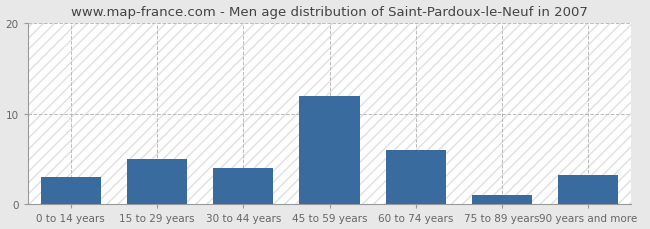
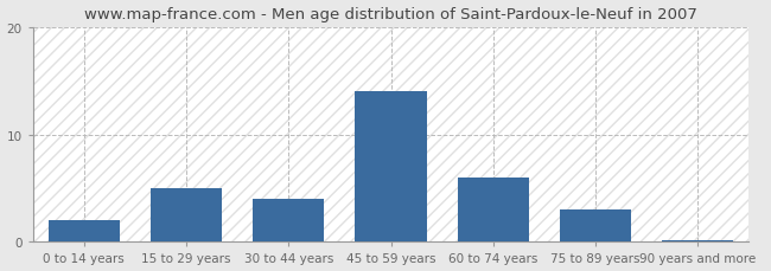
0 to 14 years: 3.0 -> 2.0
45 to 59 years: 12.0 -> 14.0
75 to 89 years: 1.0 -> 3.0
90 years and more: 3.2 -> 0.2
